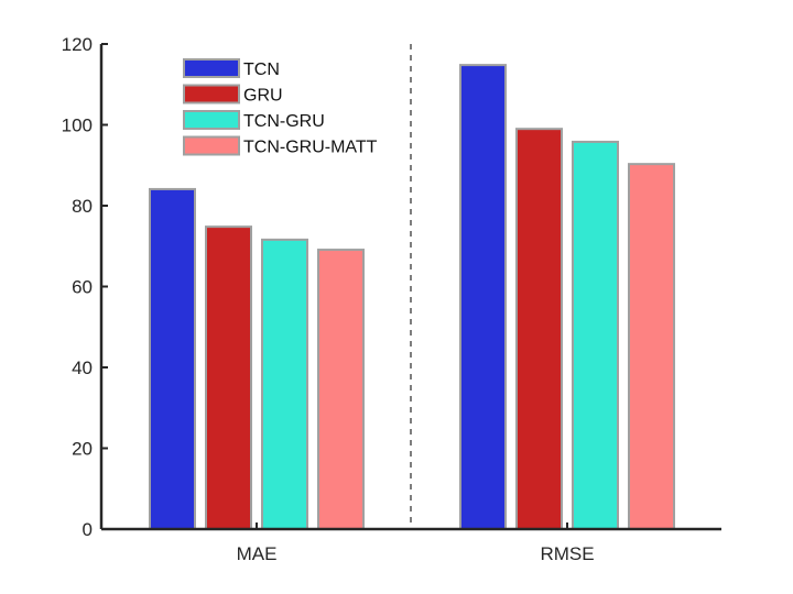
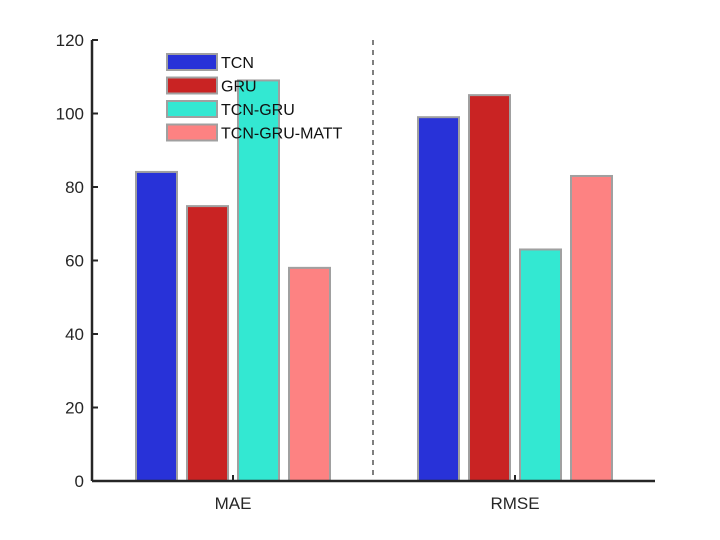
TCN-GRU/MAE: 72 -> 109
TCN-GRU-MATT/MAE: 69 -> 58
TCN/RMSE: 115 -> 99
GRU/RMSE: 99 -> 105
TCN-GRU/RMSE: 96 -> 63
TCN-GRU-MATT/RMSE: 90 -> 83
